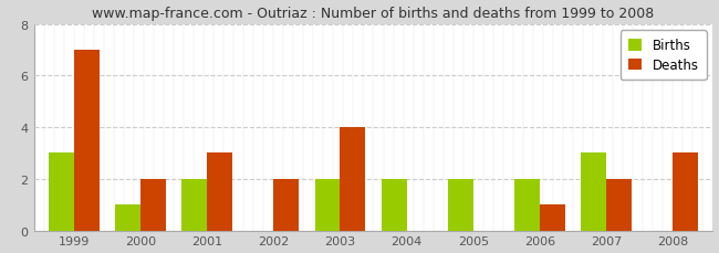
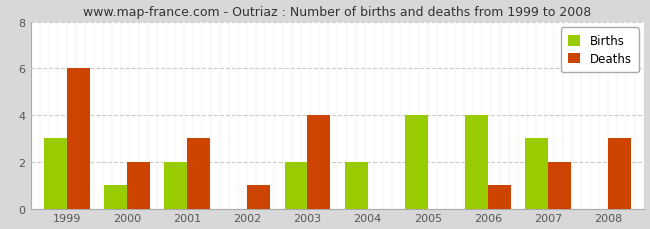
Deaths/1999: 7 -> 6
Deaths/2002: 2 -> 1
Births/2005: 2 -> 4
Births/2006: 2 -> 4
